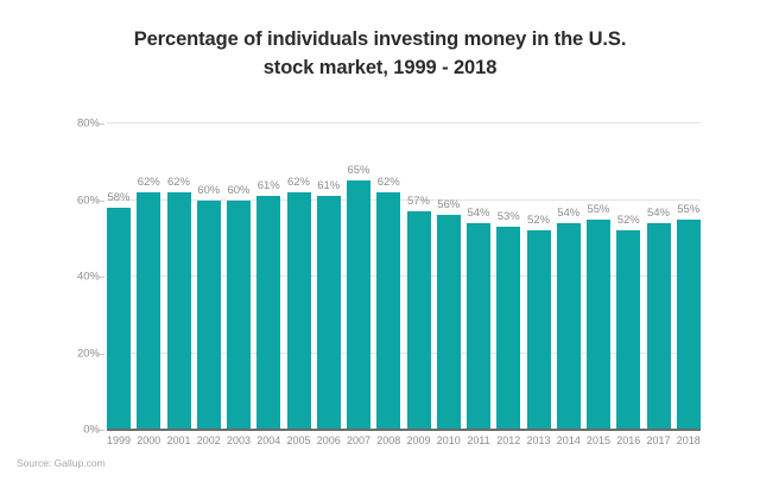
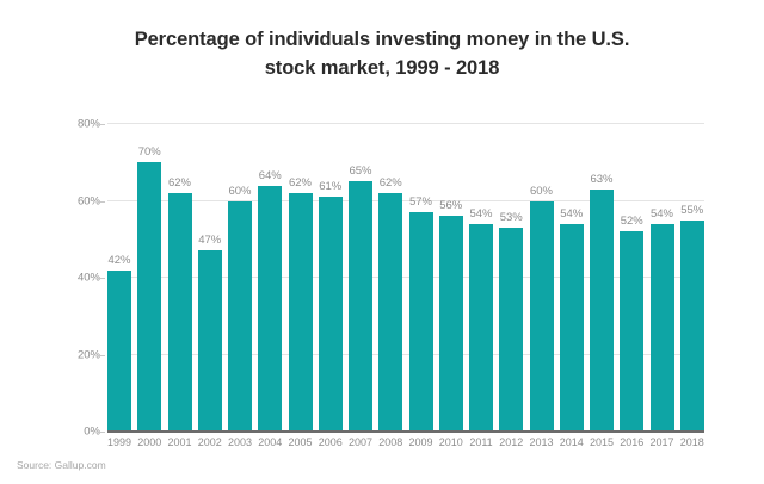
1999: 58% -> 42%
2000: 62% -> 70%
2002: 60% -> 47%
2004: 61% -> 64%
2013: 52% -> 60%
2015: 55% -> 63%
